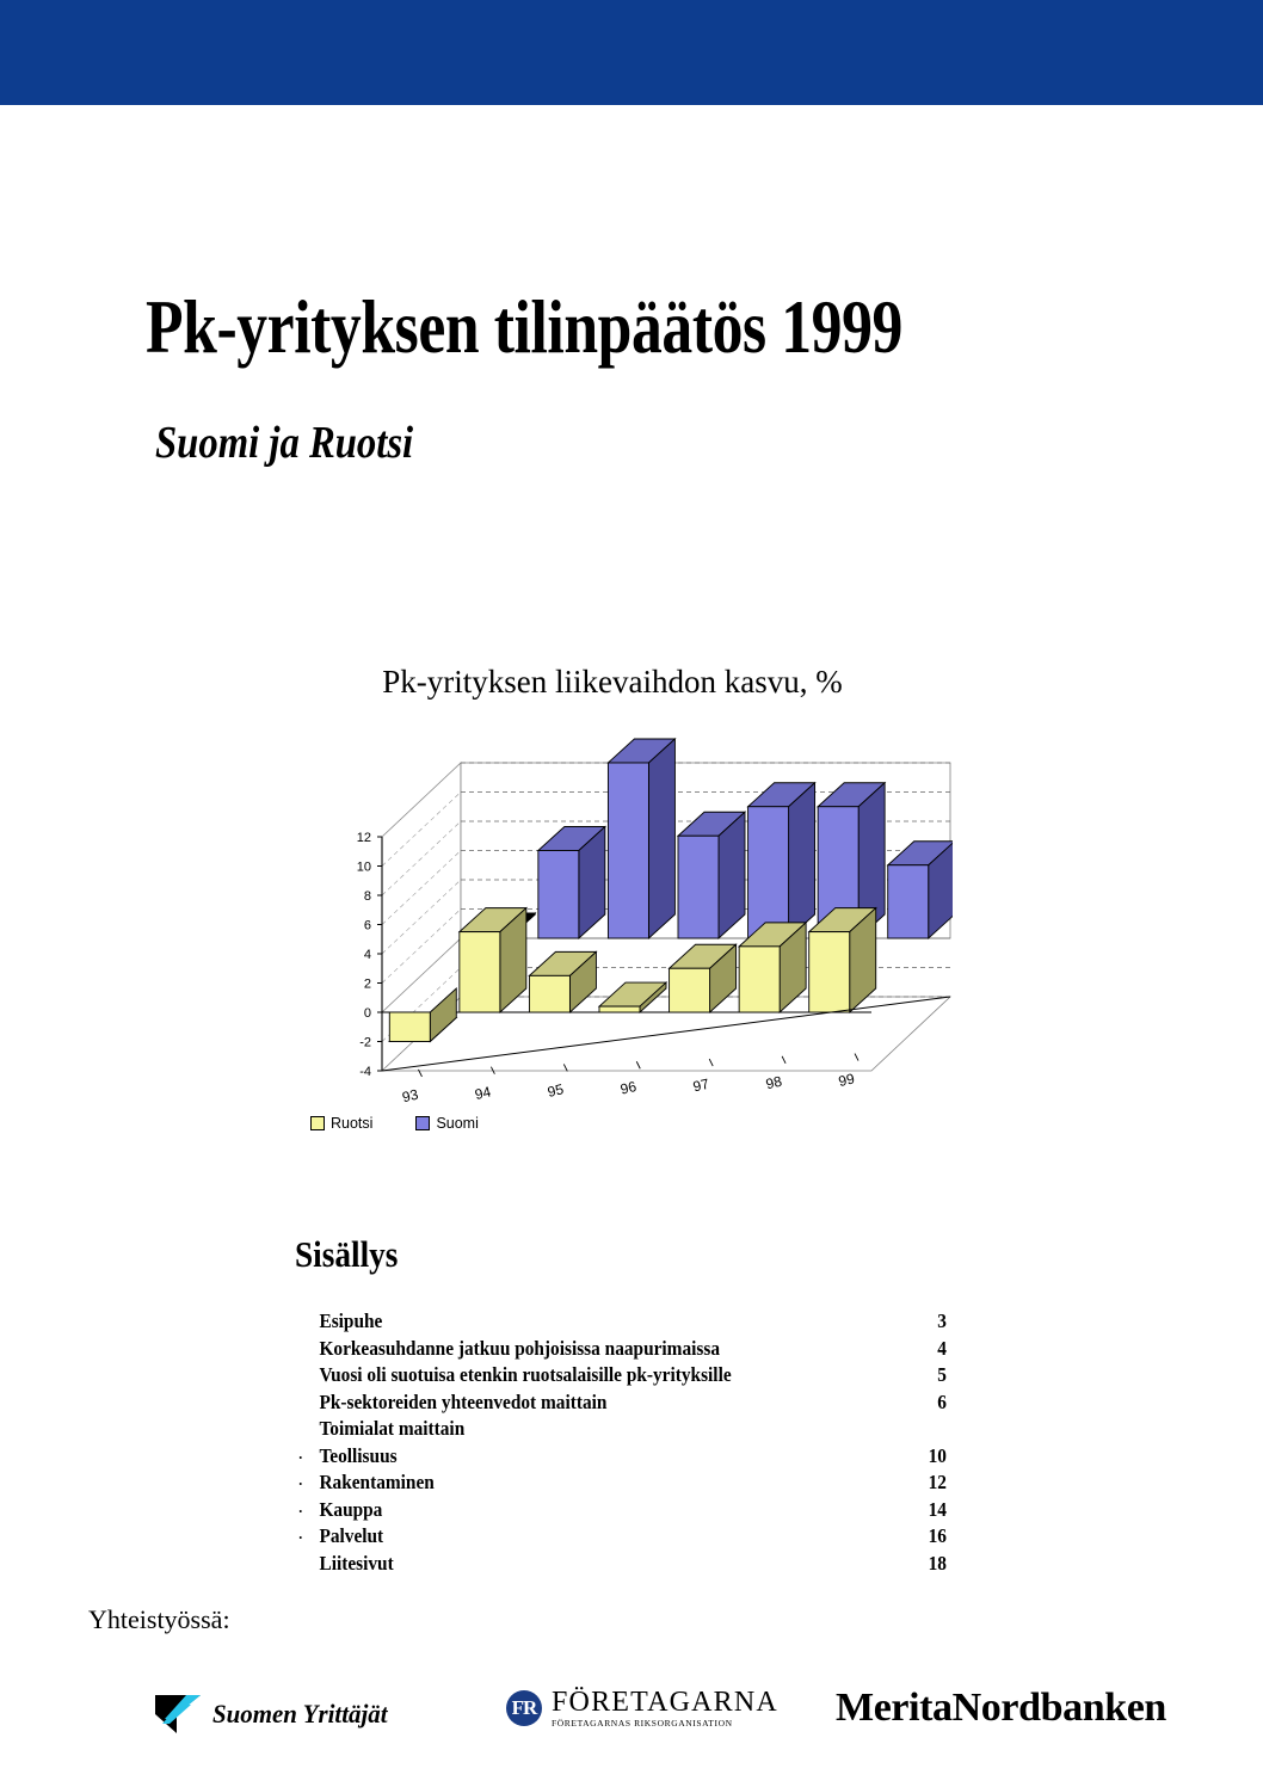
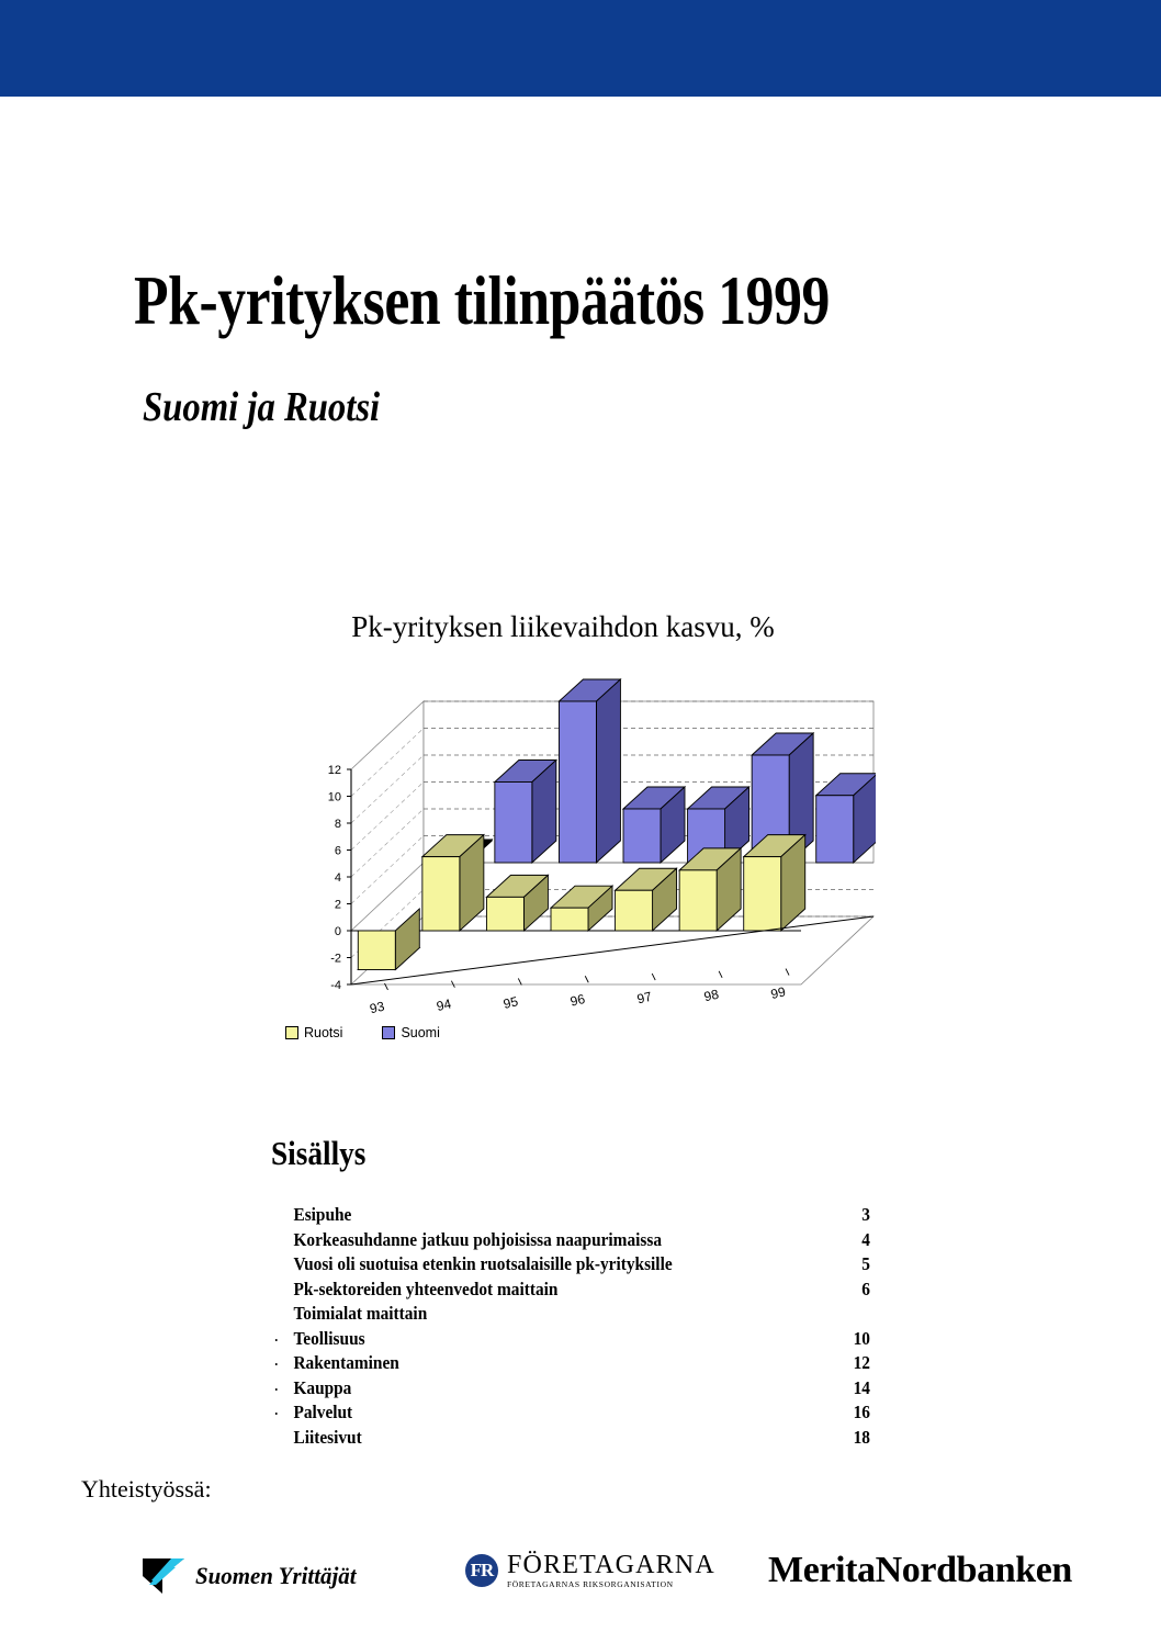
Ruotsi/93: -2.0 -> -2.9
Ruotsi/96: 0.4 -> 1.7
Suomi/96: 7 -> 4
Suomi/97: 9 -> 4
Suomi/98: 9 -> 8
